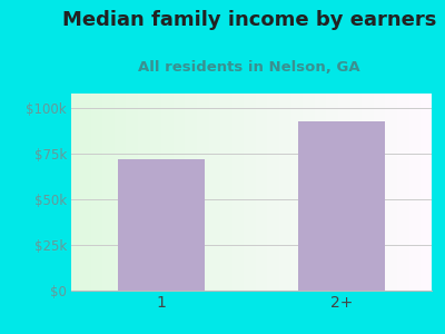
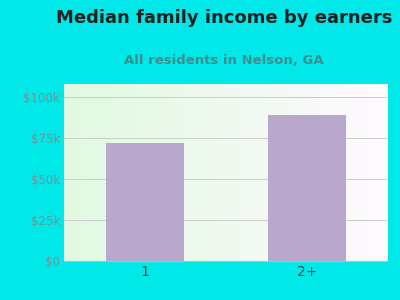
2+: $93k -> $89k
